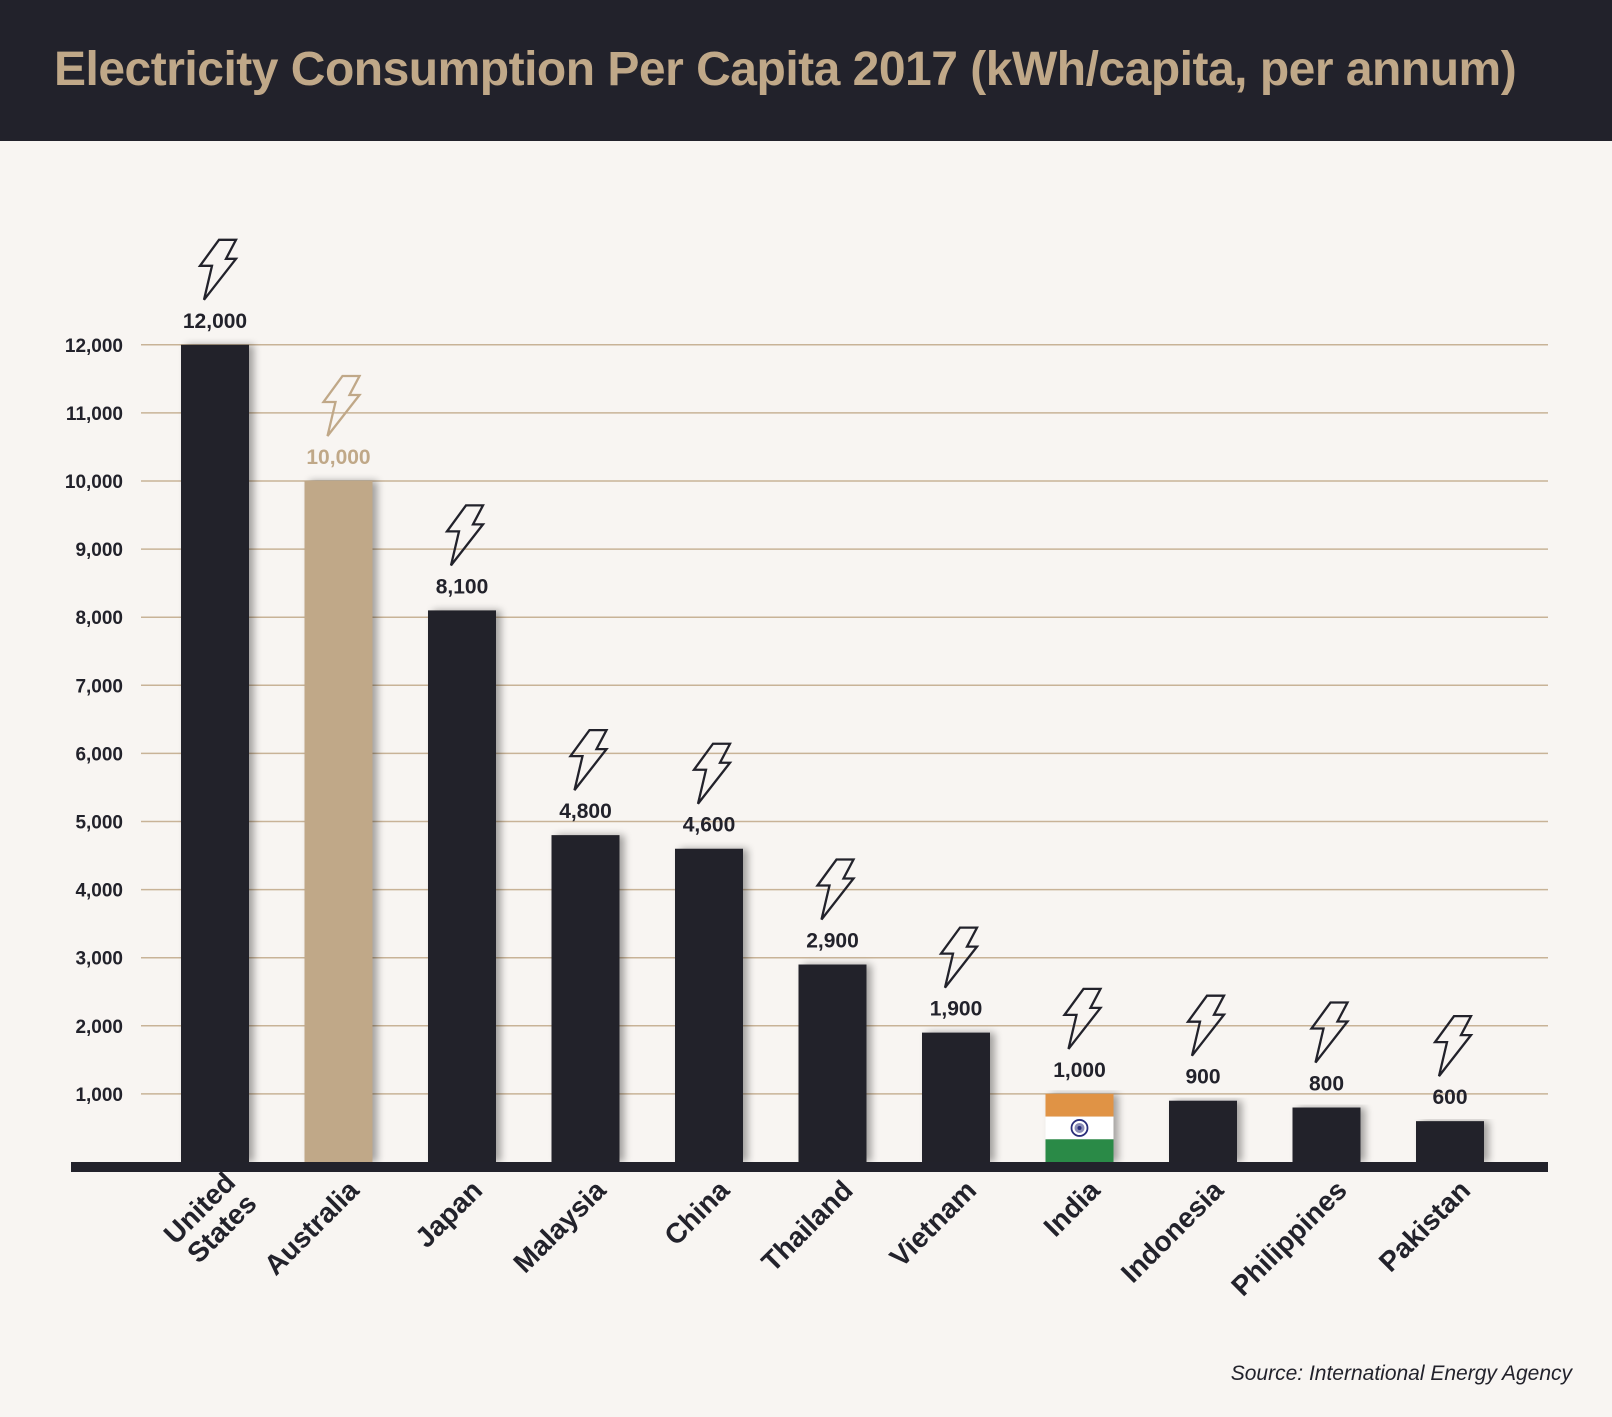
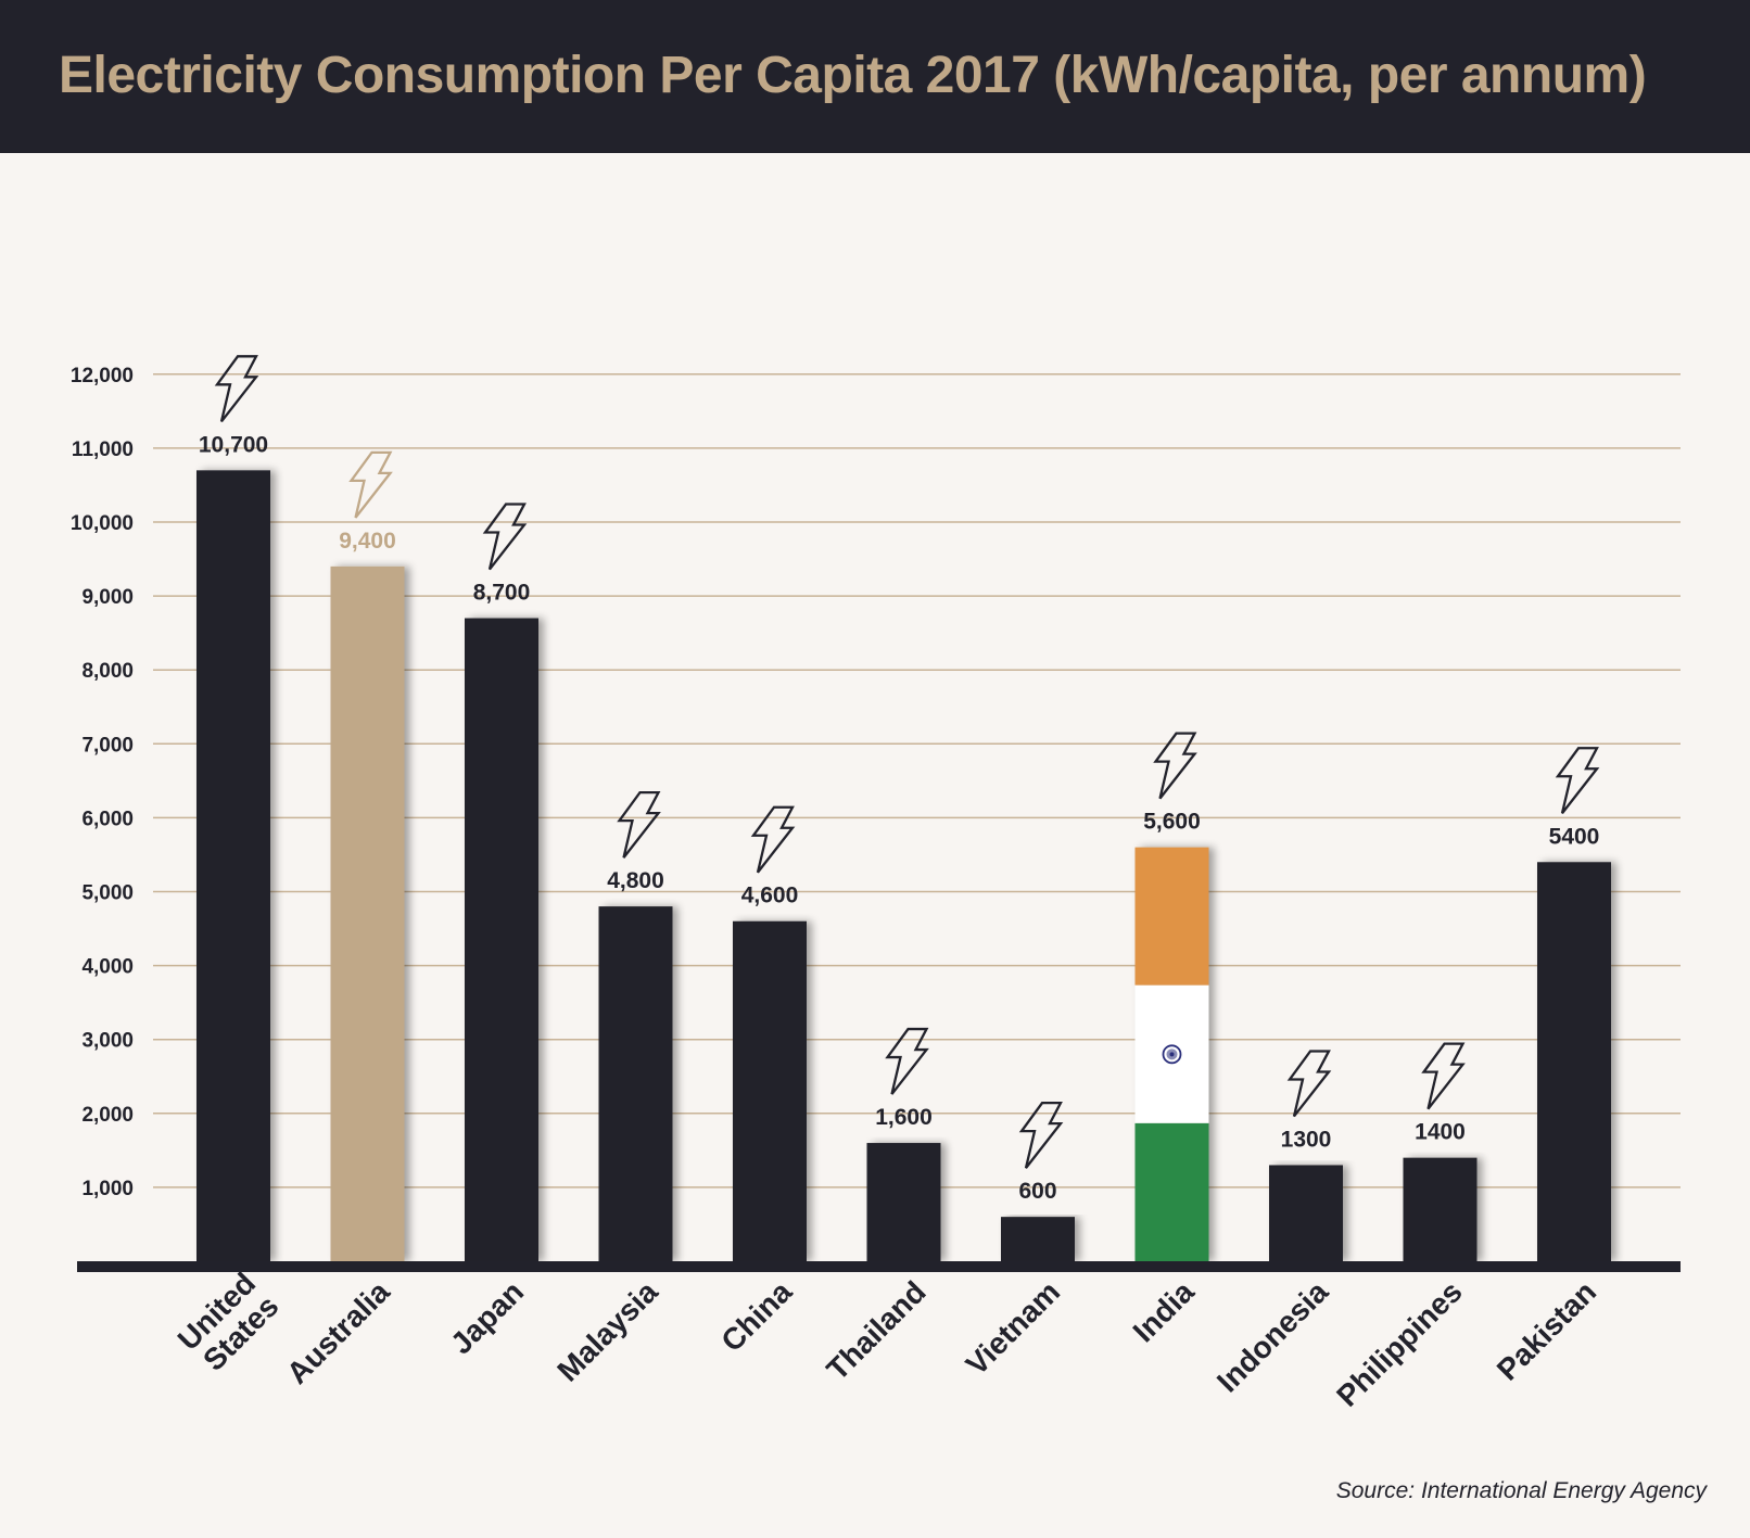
United States: 12,000 -> 10,700
Australia: 10,000 -> 9,400
Japan: 8,100 -> 8,700
Thailand: 2,900 -> 1,600
Vietnam: 1,900 -> 600
India: 1,000 -> 5,600
Indonesia: 900 -> 1300
Philippines: 800 -> 1400
Pakistan: 600 -> 5400
